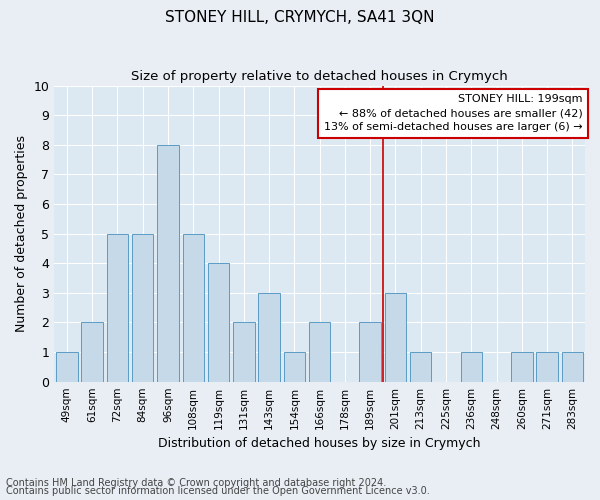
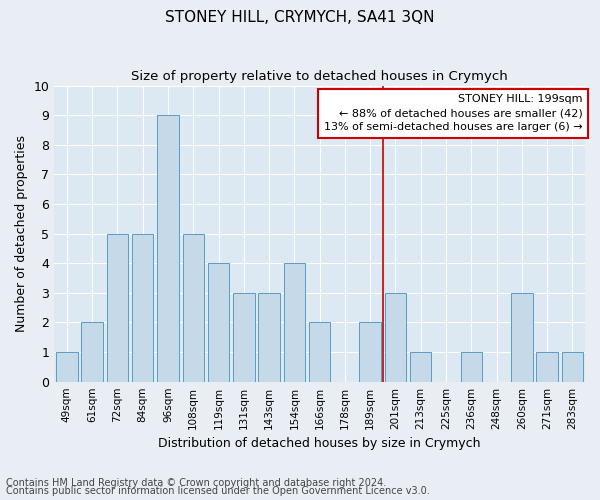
96sqm: 8 -> 9
131sqm: 2 -> 3
154sqm: 1 -> 4
260sqm: 1 -> 3
